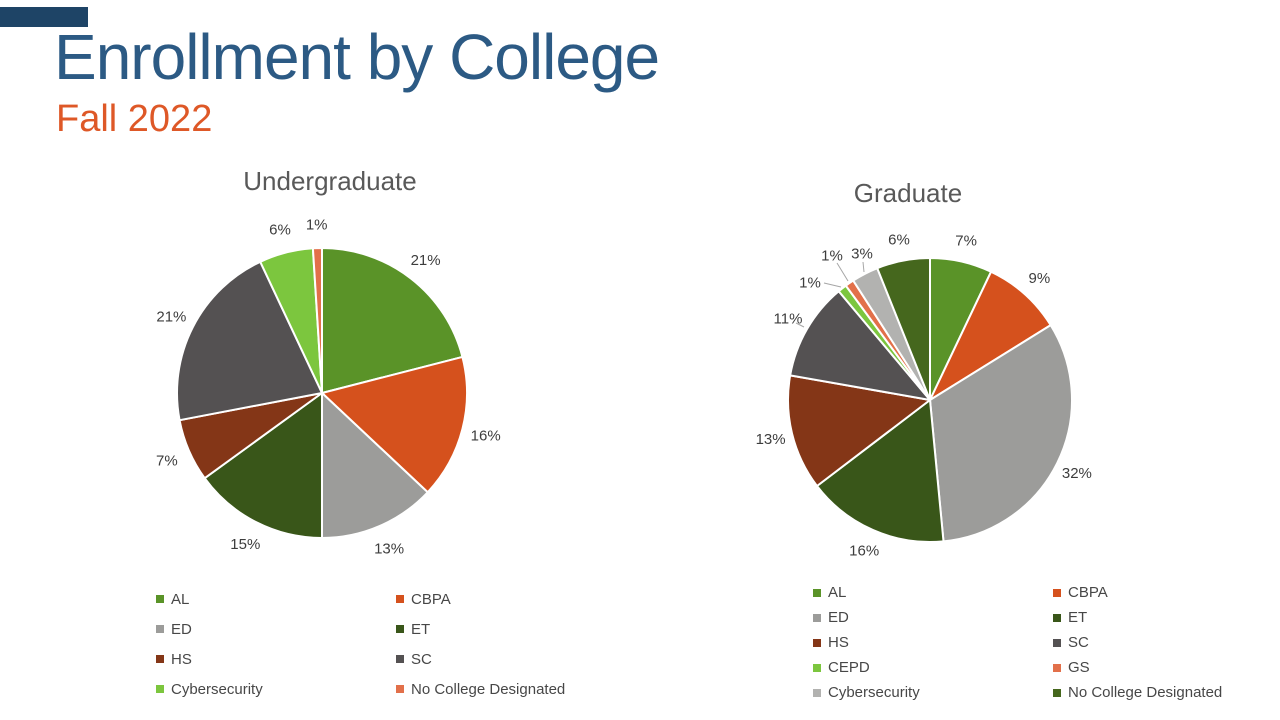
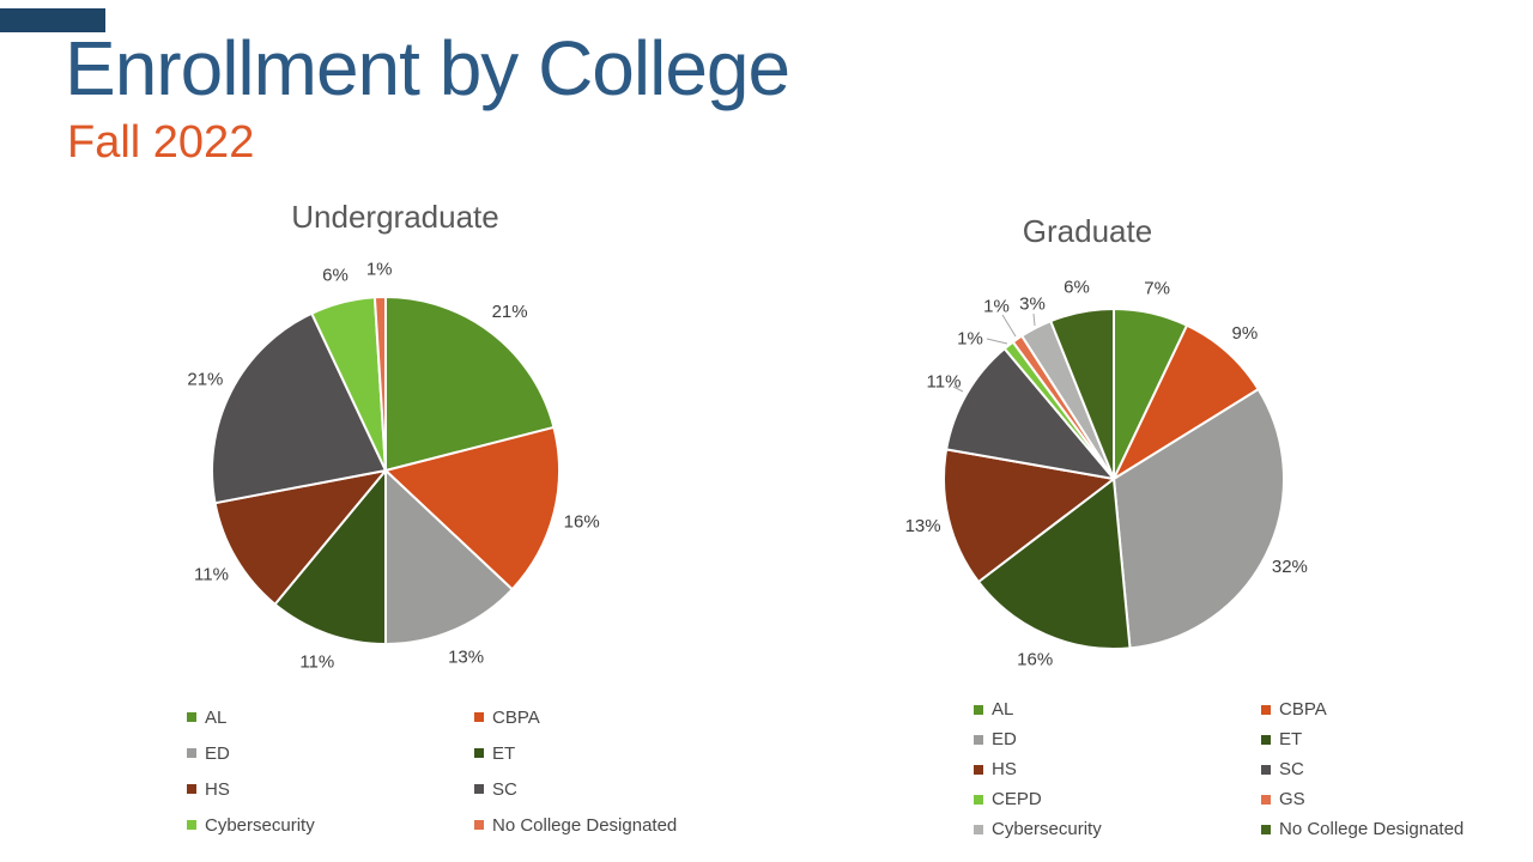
Undergraduate/ET: 15% -> 11%
Undergraduate/HS: 7% -> 11%
